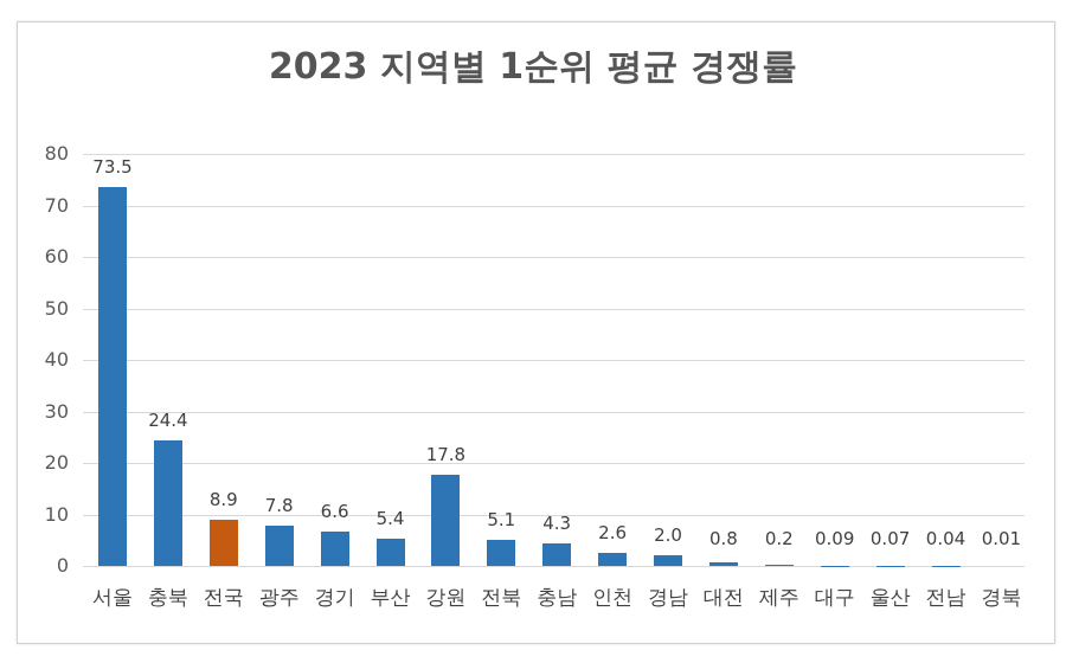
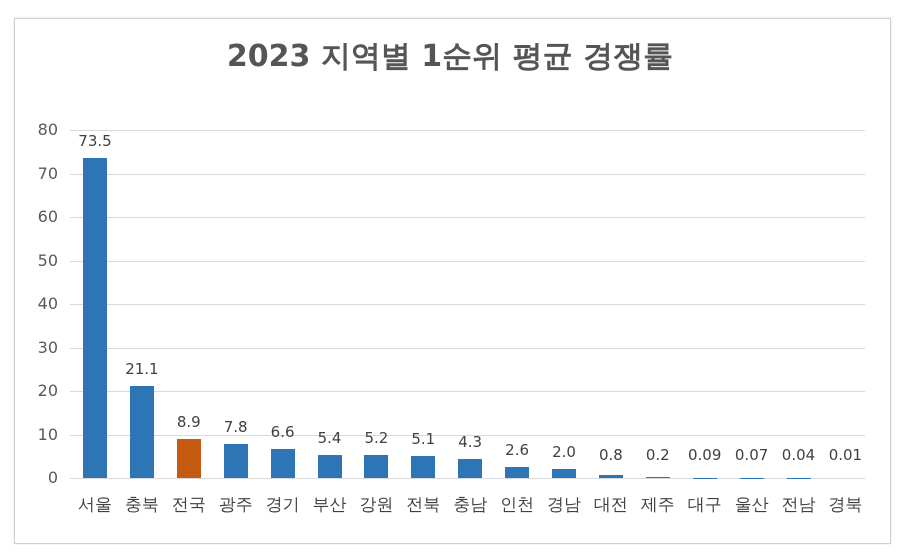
충북: 24.4 -> 21.1
강원: 17.8 -> 5.2
